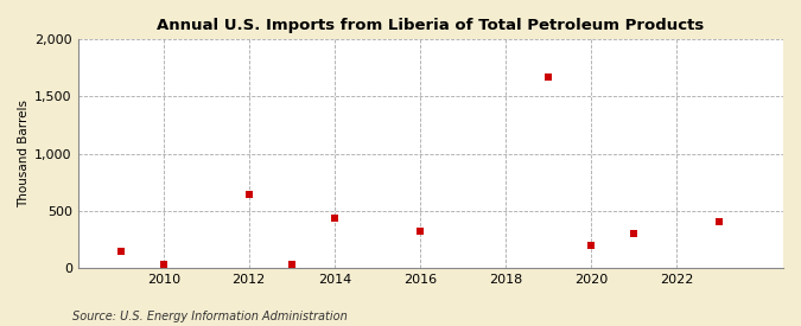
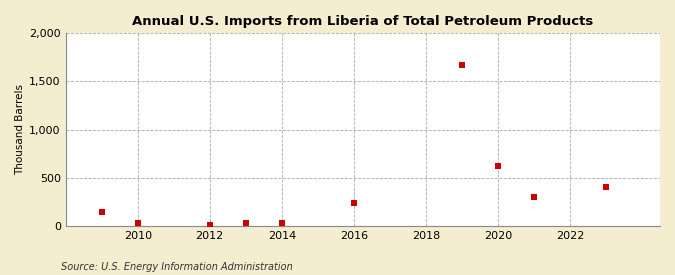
2012: 640 -> 10
2014: 440 -> 30
2016: 320 -> 240
2020: 200 -> 620
